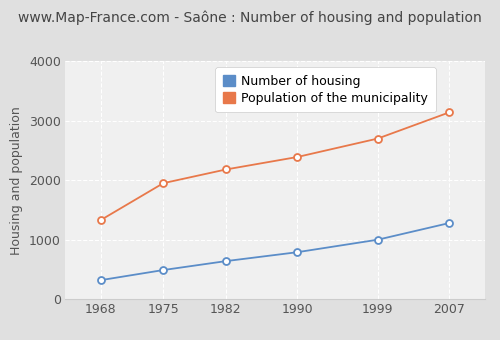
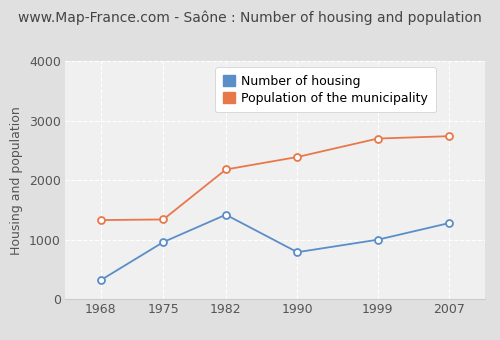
Number of housing/1975: 490 -> 960
Population of the municipality/1975: 1950 -> 1340
Number of housing/1982: 640 -> 1420
Population of the municipality/2007: 3140 -> 2740
